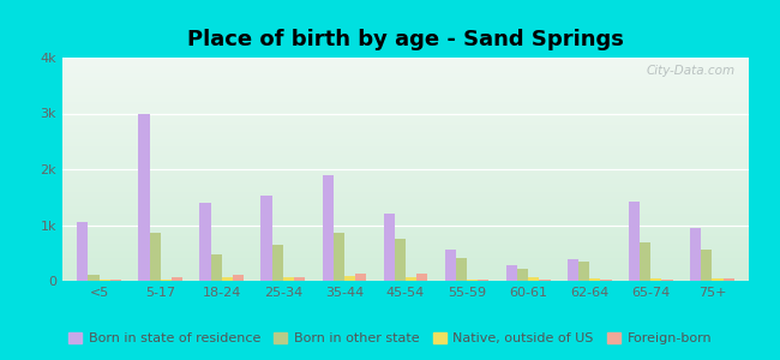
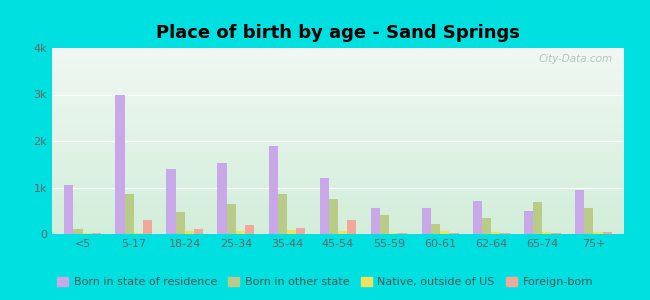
Foreign-born/5-17: 0.07k -> 0.30k
Foreign-born/25-34: 0.06k -> 0.20k
Foreign-born/45-54: 0.13k -> 0.30k
Born in state of residence/60-61: 0.28k -> 0.55k
Born in state of residence/62-64: 0.38k -> 0.70k
Born in state of residence/65-74: 1.43k -> 0.50k
